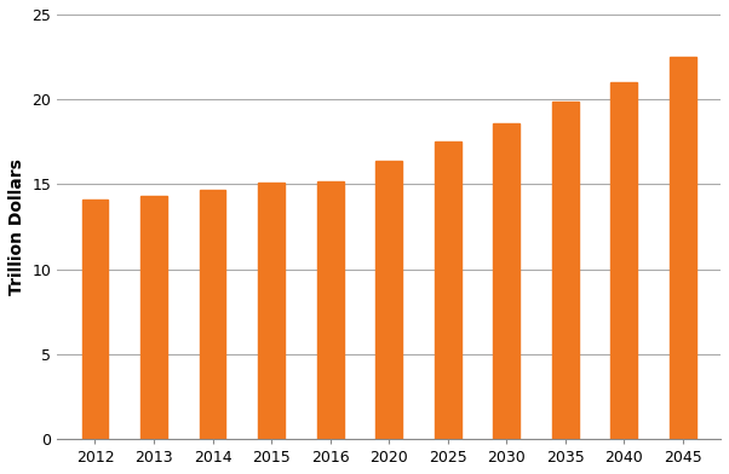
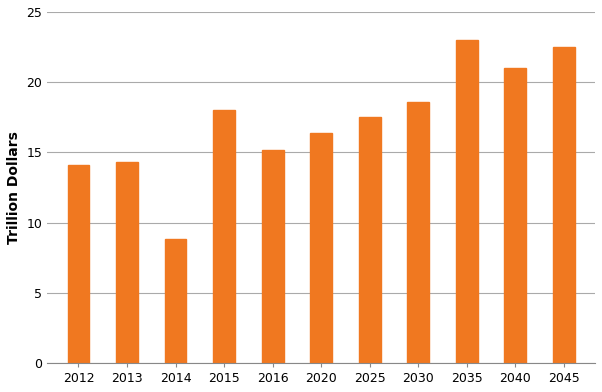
2014: 14.7 -> 8.8
2015: 15.1 -> 18.0
2035: 19.9 -> 23.0
